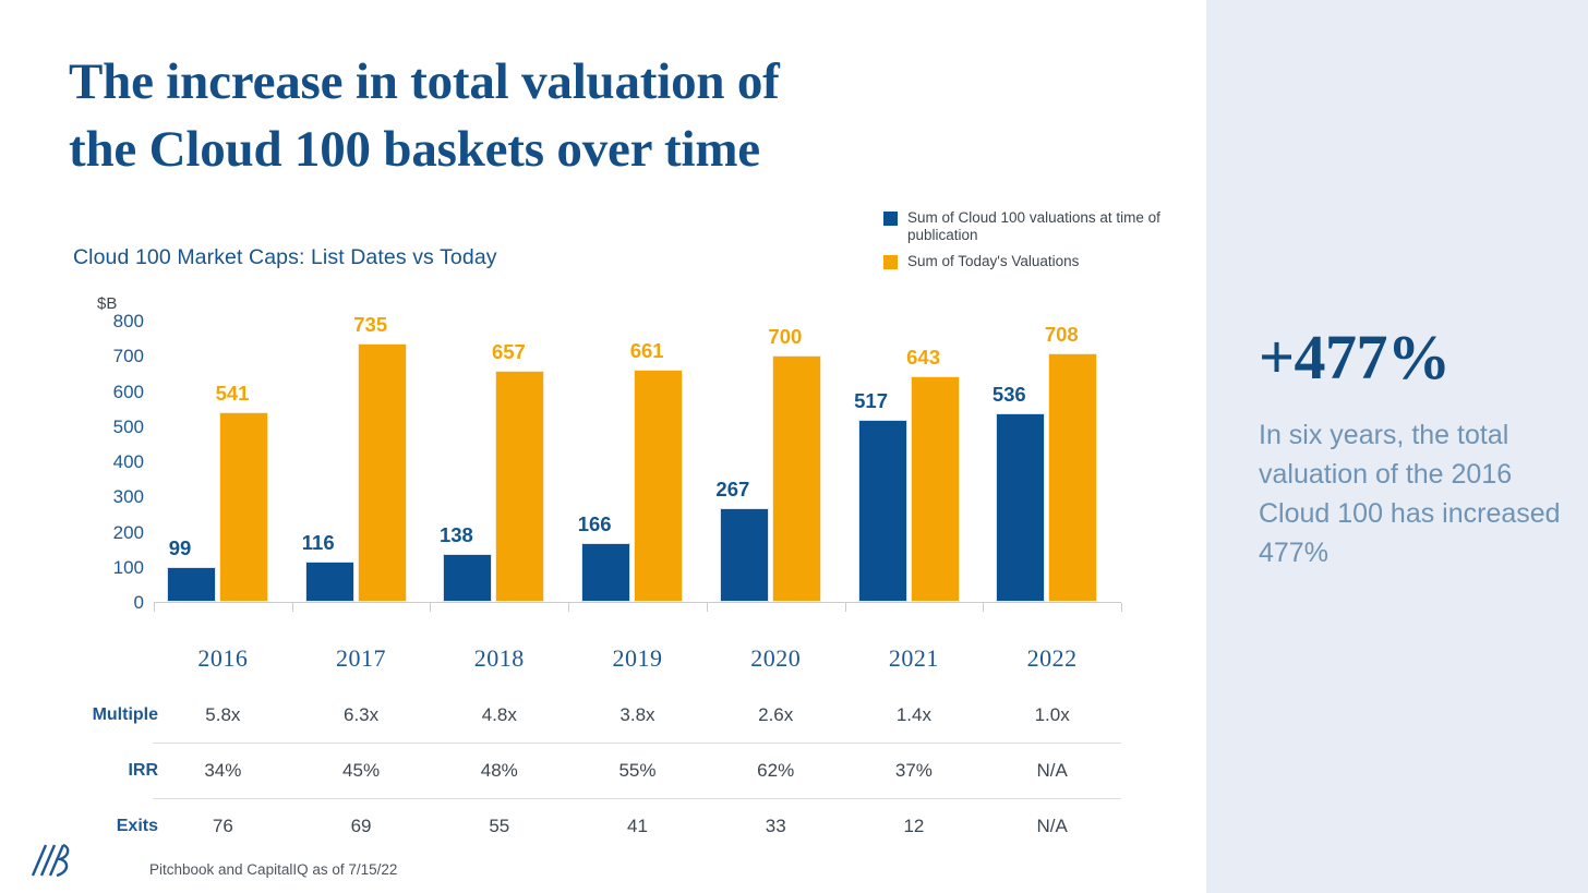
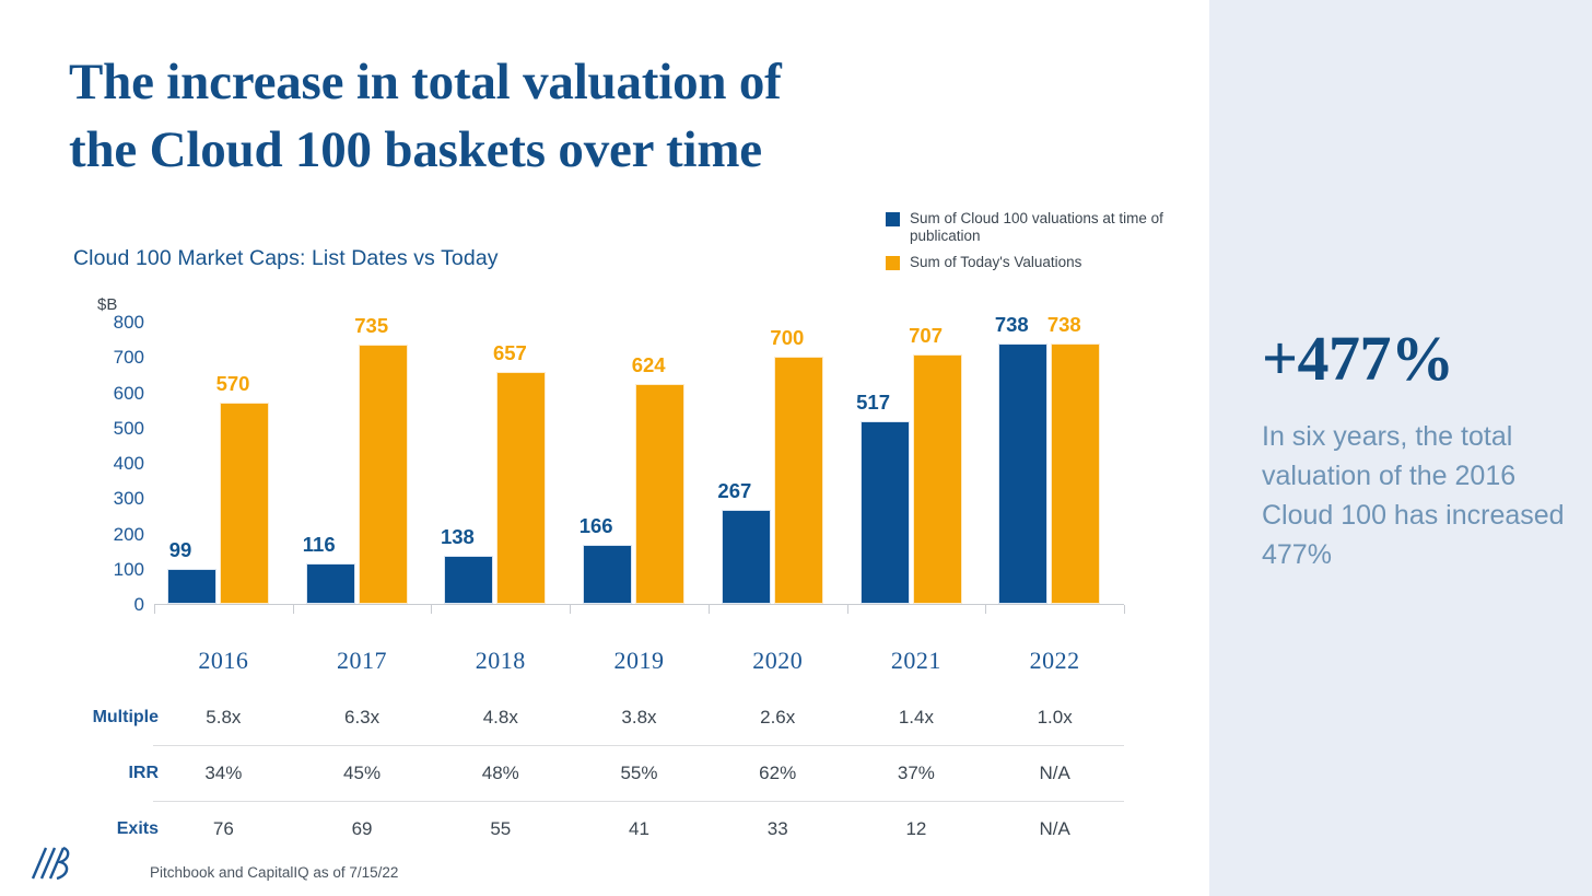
Sum of Today's Valuations/2016: 541 -> 570
Sum of Today's Valuations/2019: 661 -> 624
Sum of Today's Valuations/2021: 643 -> 707
Sum of Cloud 100 valuations at time of publication/2022: 536 -> 738
Sum of Today's Valuations/2022: 708 -> 738
